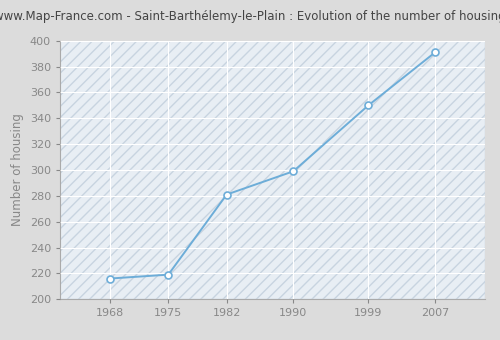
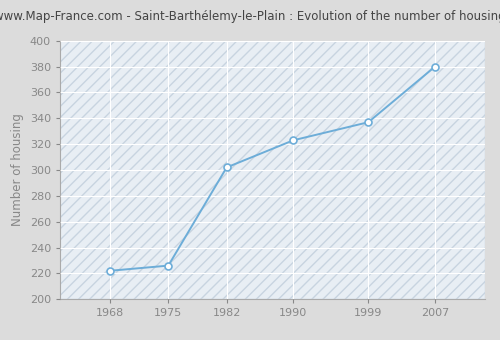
1968: 216 -> 222
1975: 219 -> 226
1982: 281 -> 302
1990: 299 -> 323
1999: 350 -> 337
2007: 391 -> 380
